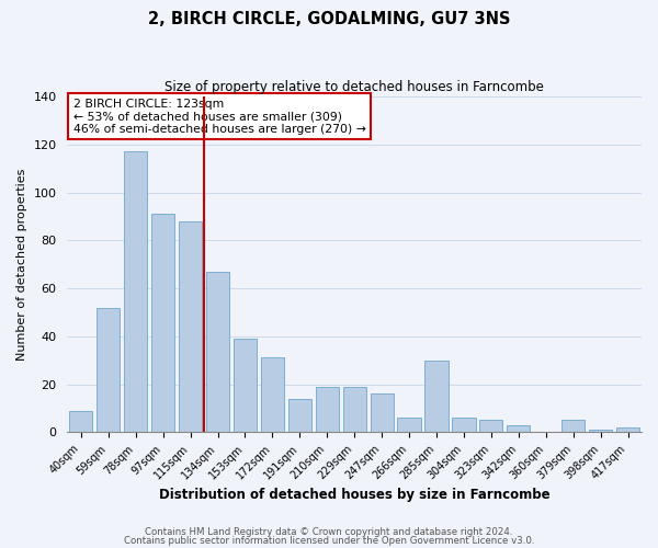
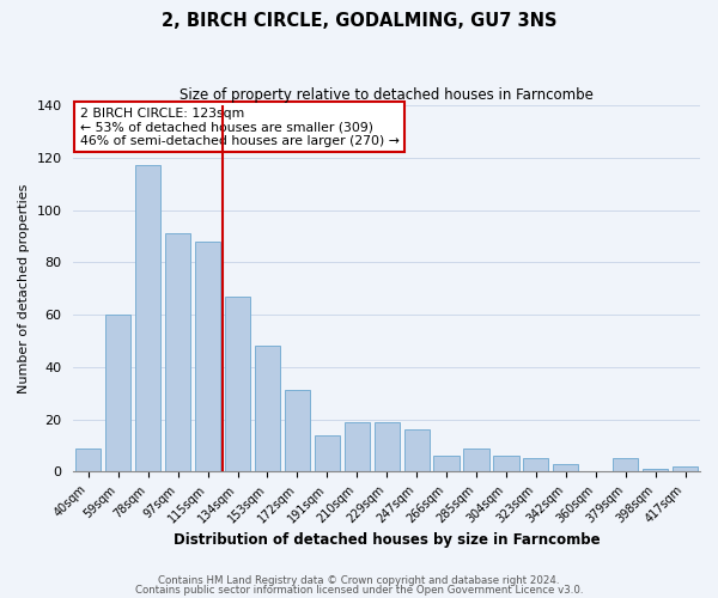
59sqm: 52 -> 60
153sqm: 39 -> 48
285sqm: 30 -> 9
